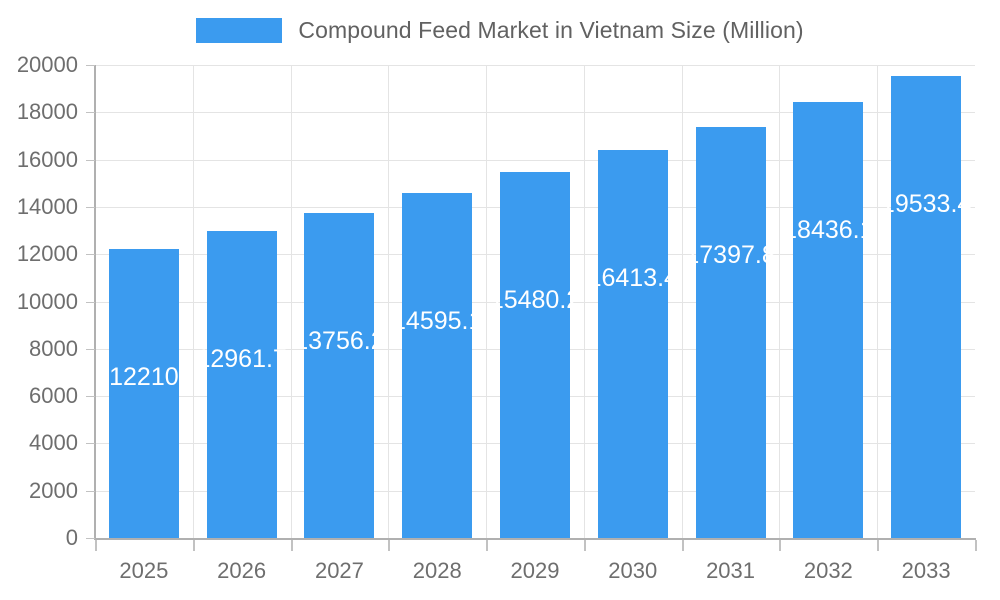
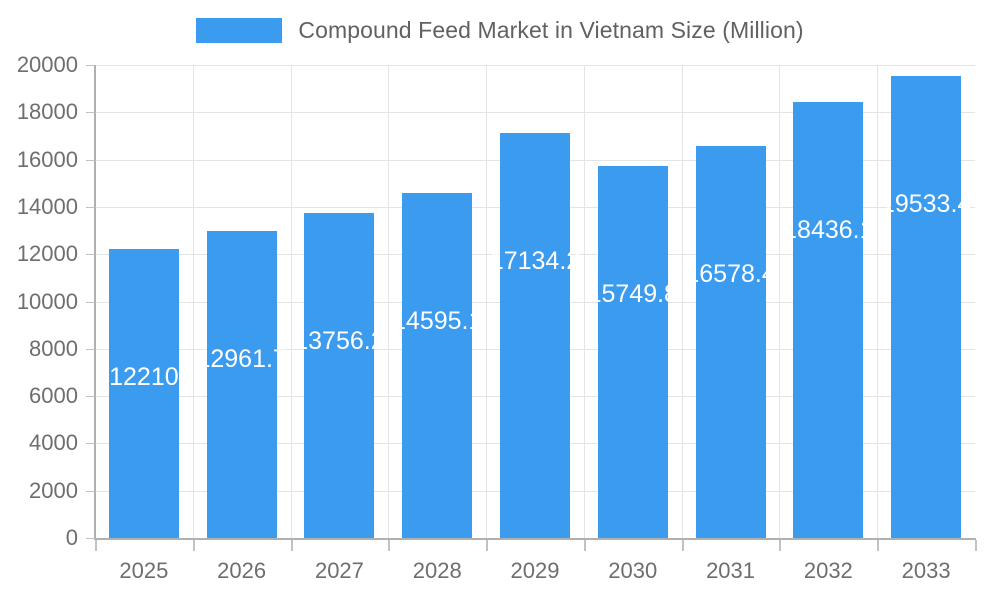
2029: 15480.2 -> 17134.2
2030: 16413.4 -> 15749.8
2031: 17397.8 -> 16578.4
